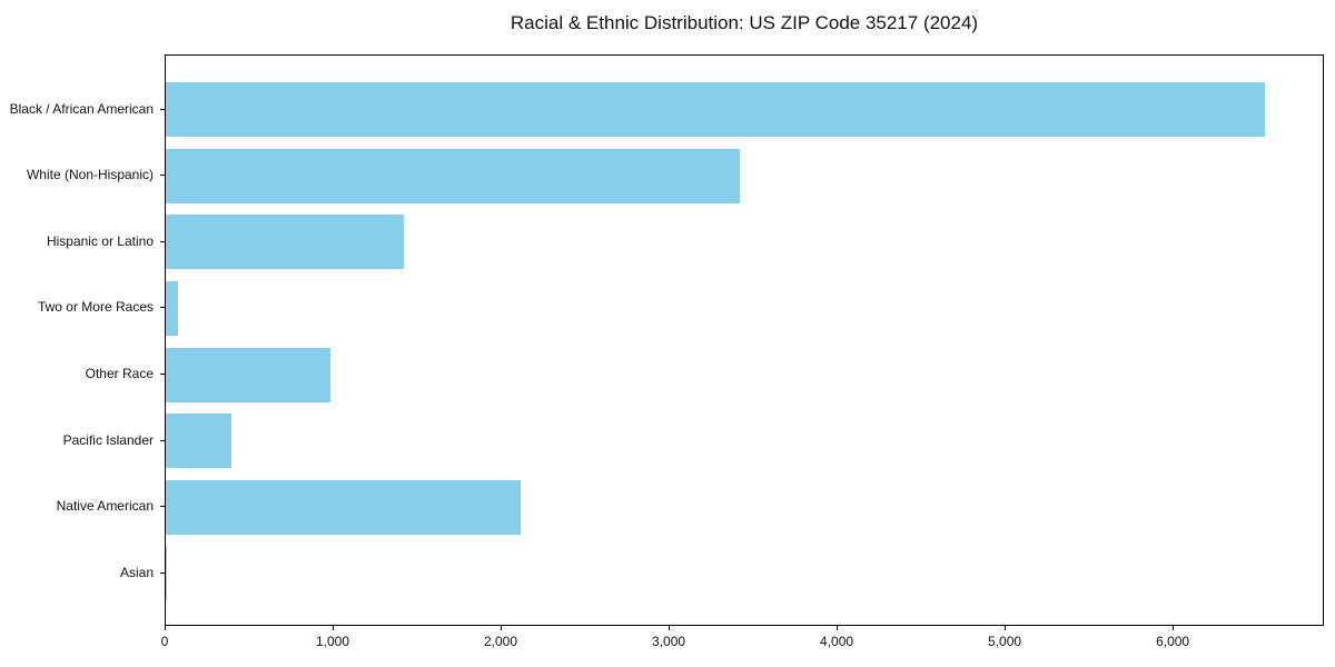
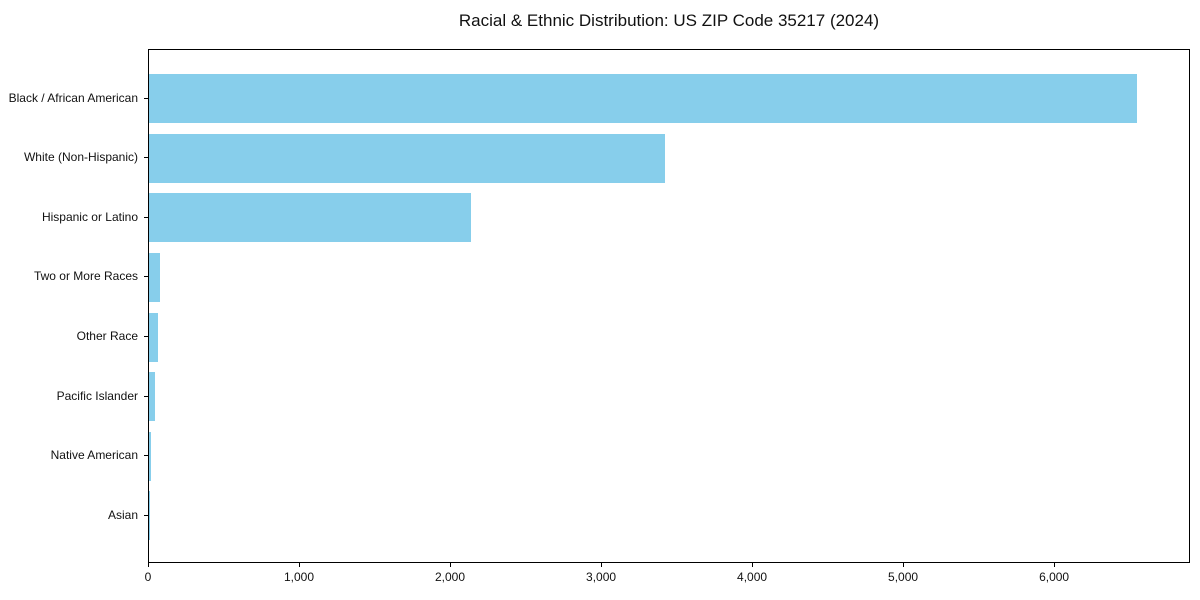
Hispanic or Latino: 1420 -> 2130
Other Race: 980 -> 60
Pacific Islander: 390 -> 40
Native American: 2110 -> 10
